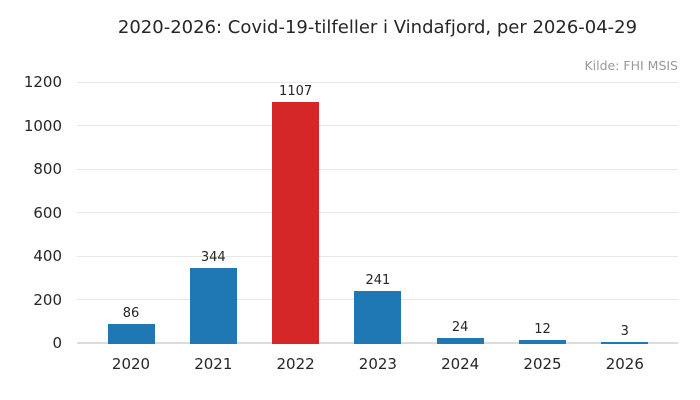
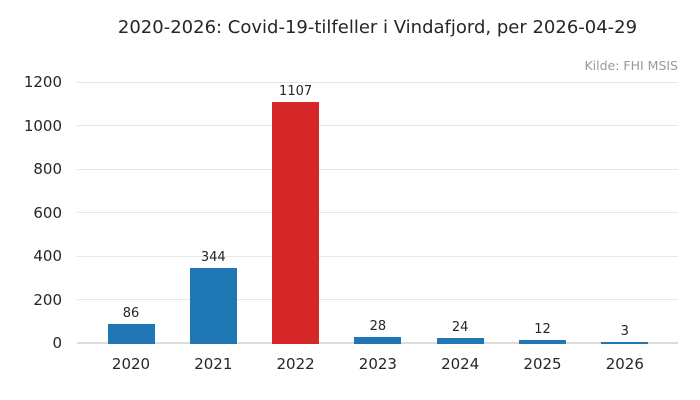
2023: 241 -> 28
